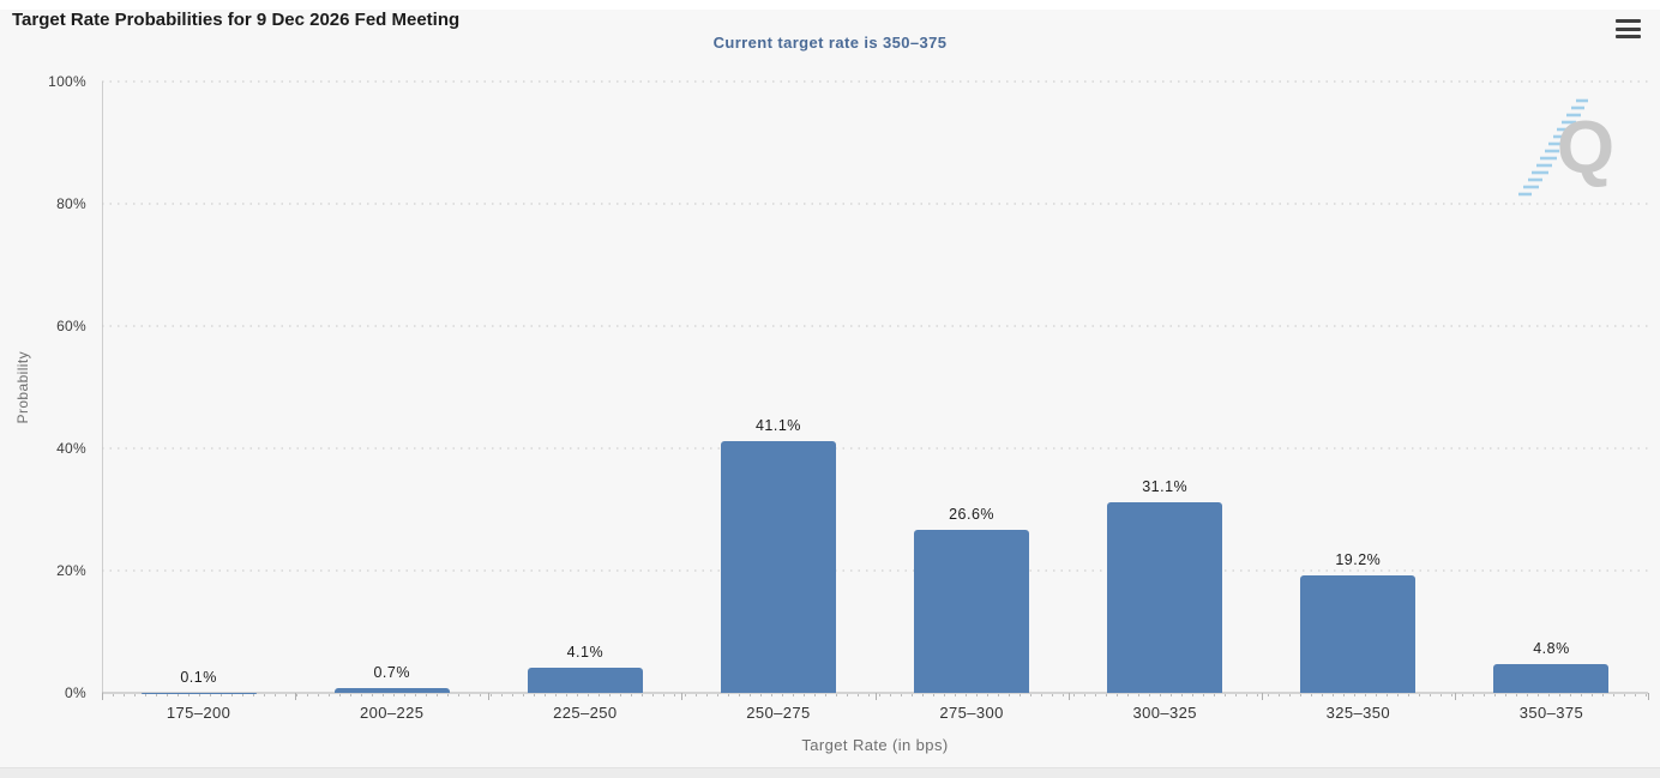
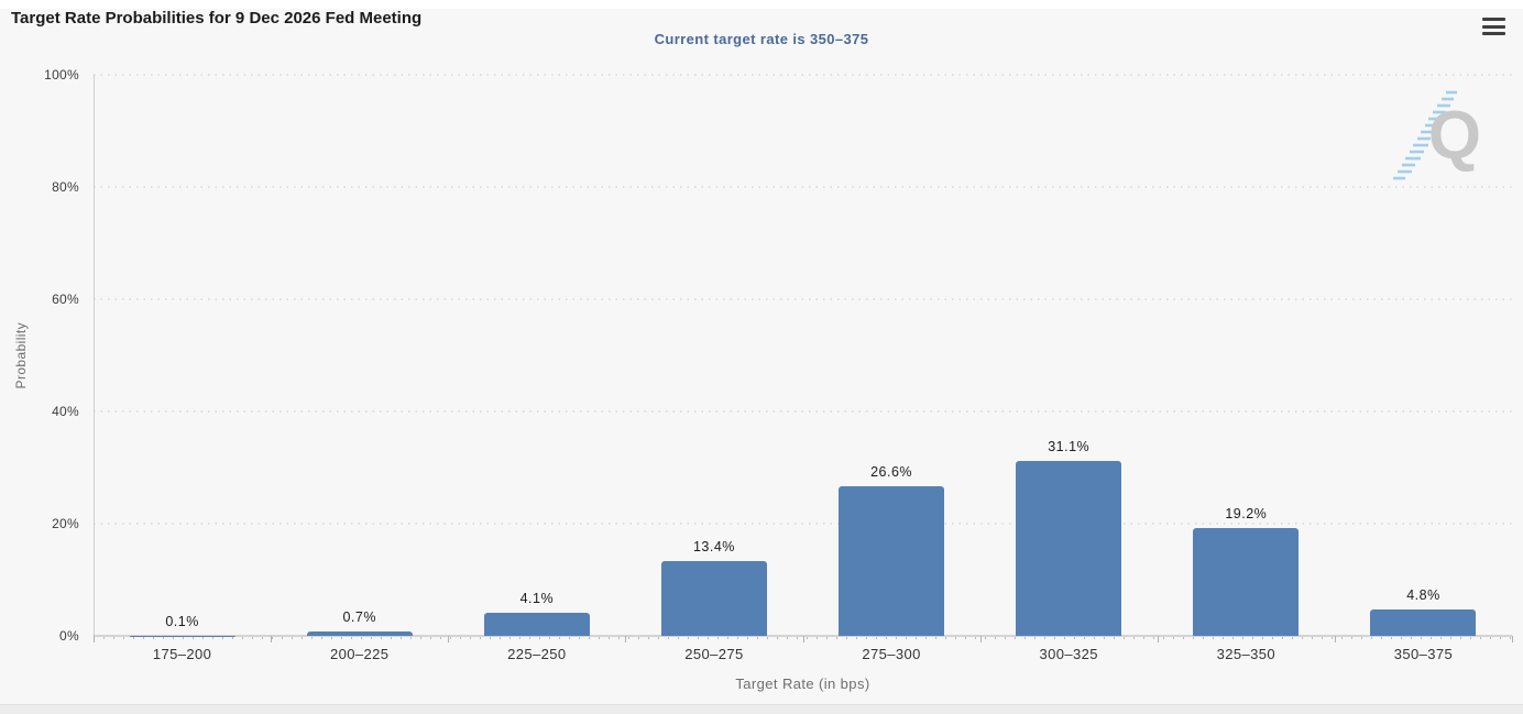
250–275: 41.1% -> 13.4%
